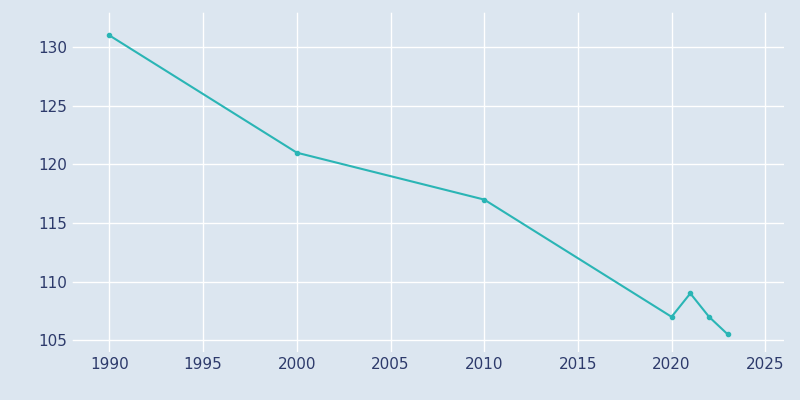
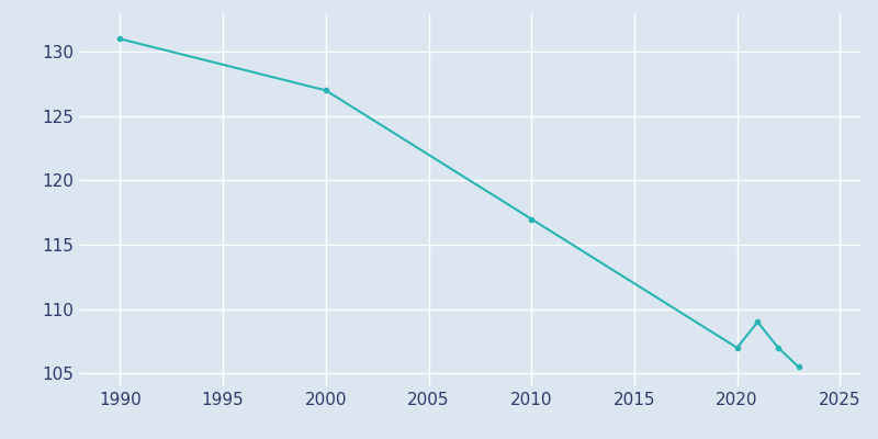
2000: 121.0 -> 127.0
